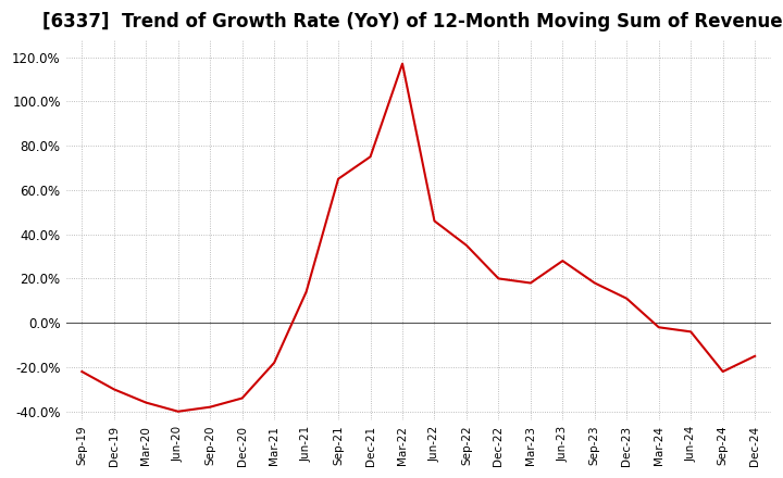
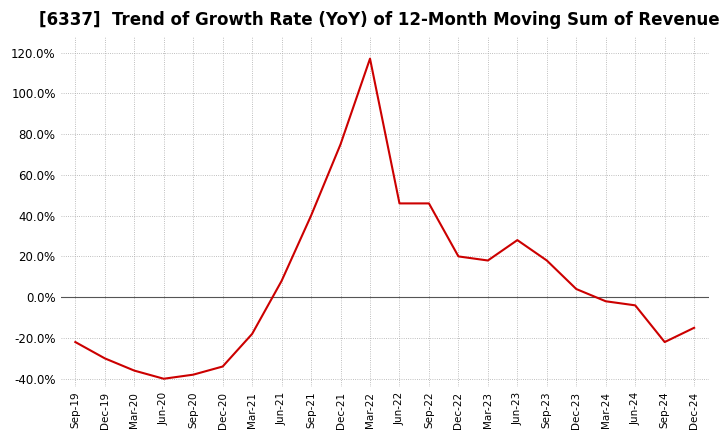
Jun-21: 14% -> 8%
Sep-21: 65% -> 40%
Sep-22: 35% -> 46%
Dec-23: 11% -> 4%
